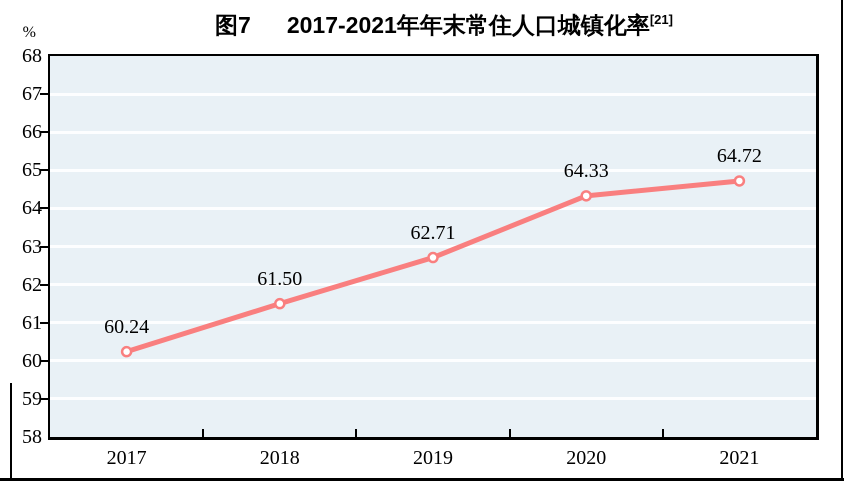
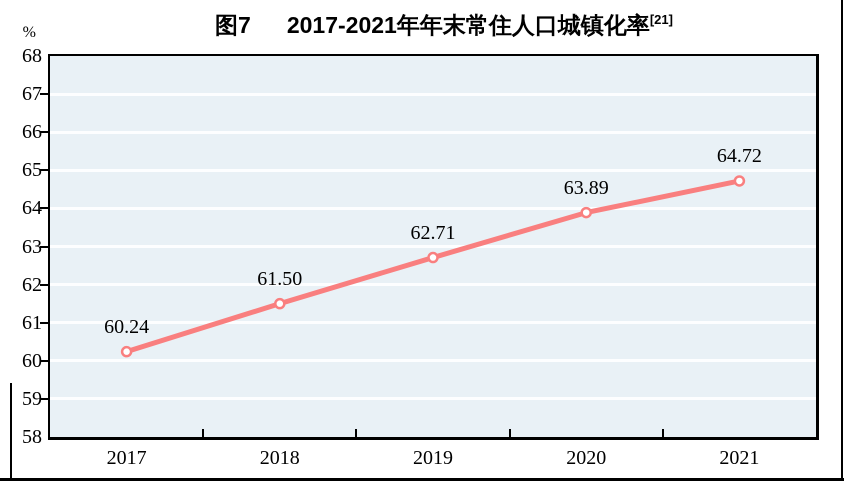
2020: 64.33 -> 63.89
